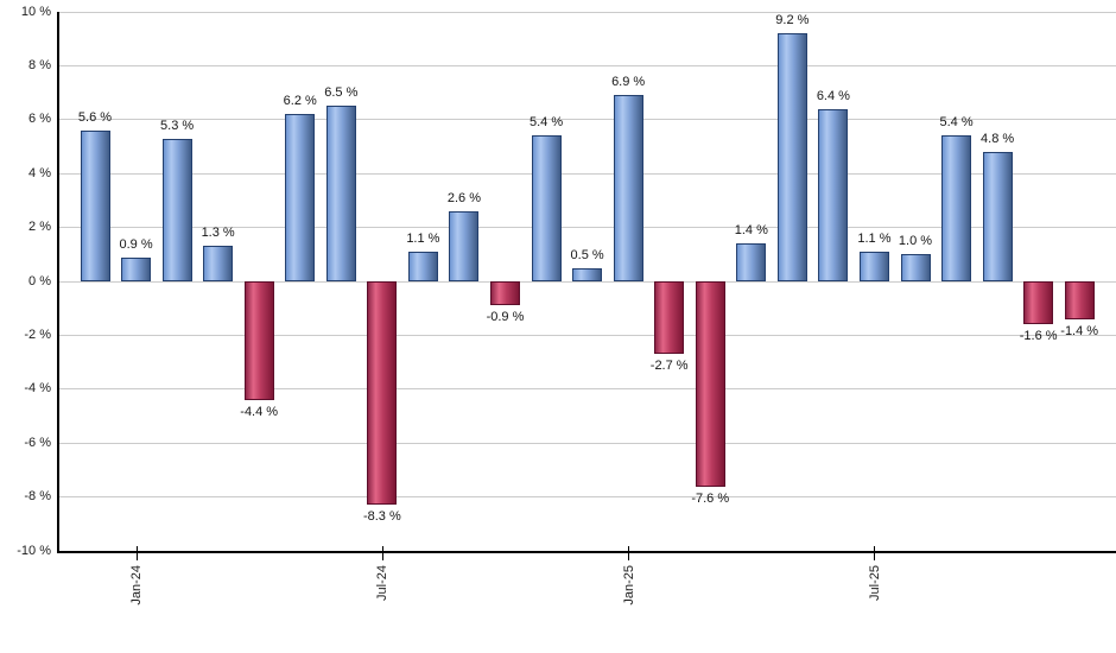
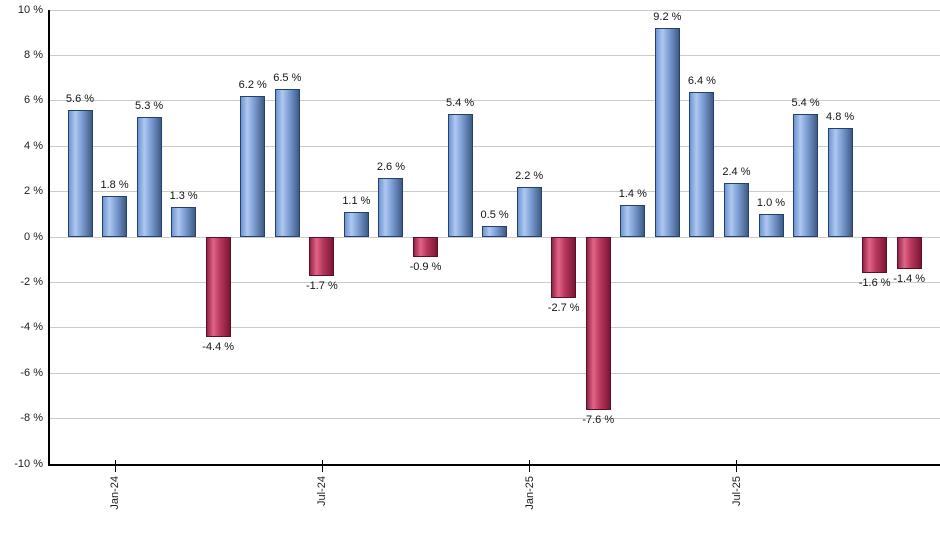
Jan-24: 0.9 -> 1.8
Jul-24: -8.3 -> -1.7
Jan-25: 6.9 -> 2.2
Jul-25: 1.1 -> 2.4
